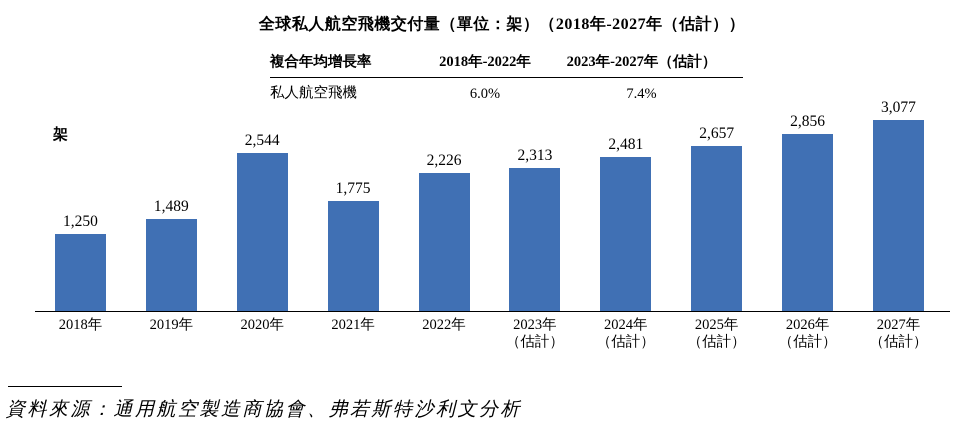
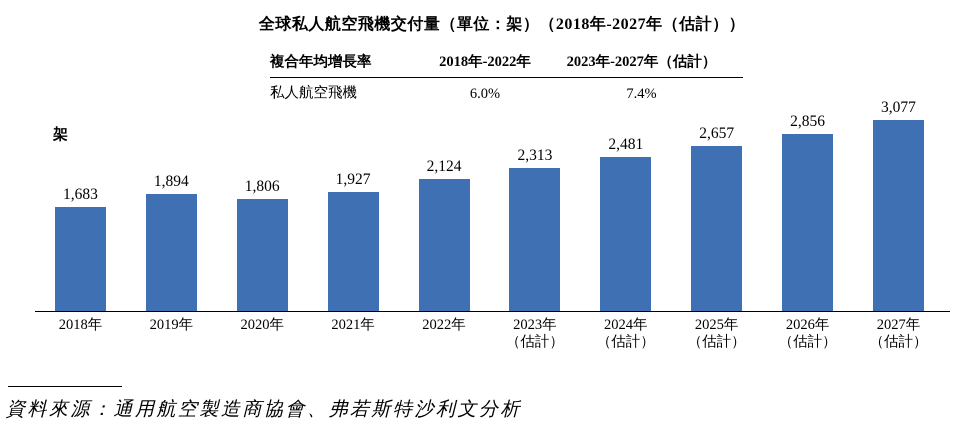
2018年: 1,250 -> 1,683
2019年: 1,489 -> 1,894
2020年: 2,544 -> 1,806
2021年: 1,775 -> 1,927
2022年: 2,226 -> 2,124
